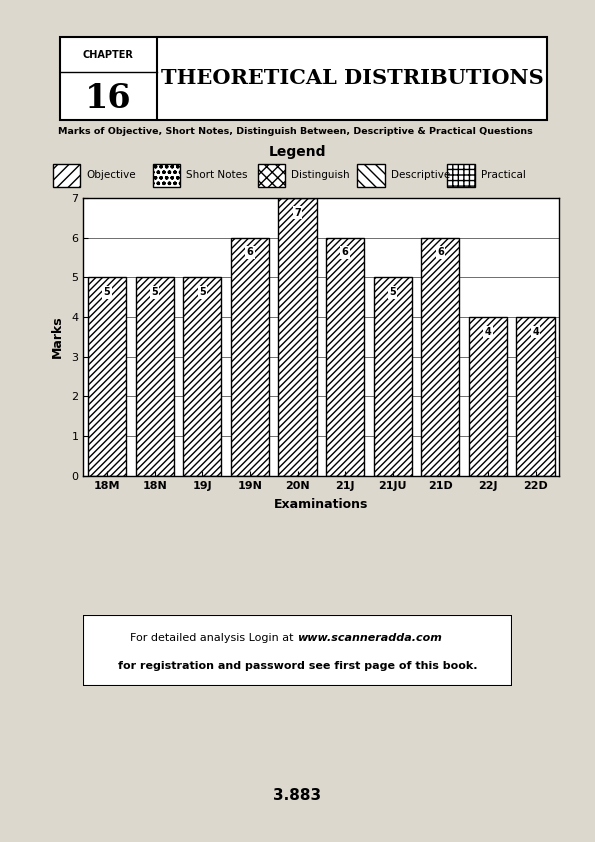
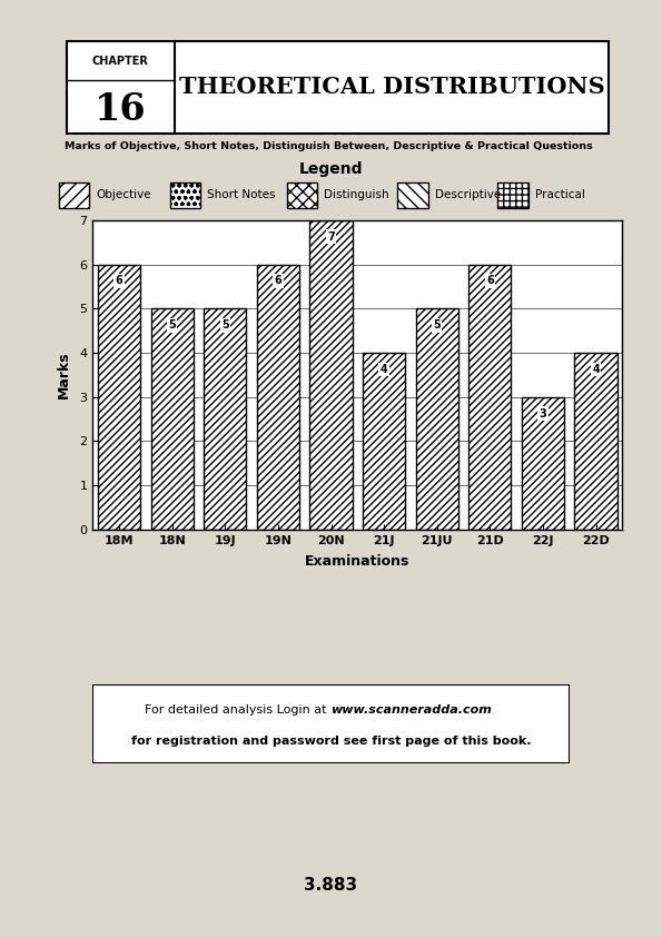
18M: 5 -> 6
21J: 6 -> 4
22J: 4 -> 3
